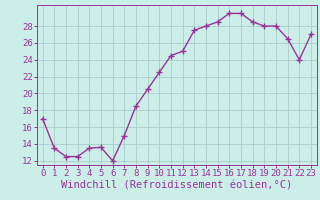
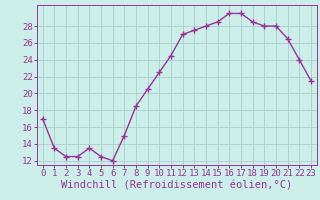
5: 13.6 -> 12.5
12: 25.0 -> 27.0
23: 27.0 -> 21.5
